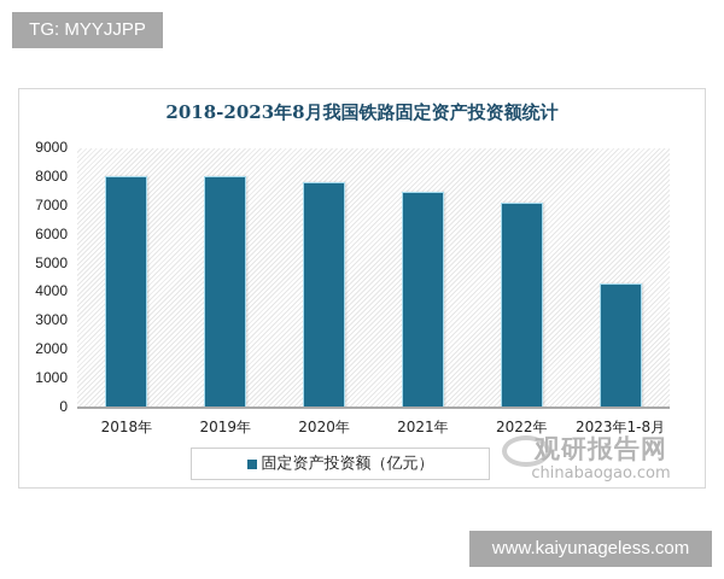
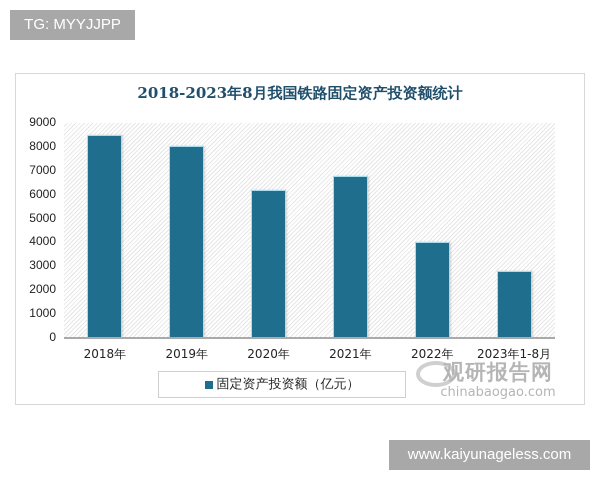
2018年: 8000 -> 8500
2020年: 7800 -> 6200
2021年: 7500 -> 6800
2022年: 7100 -> 4000
2023年1-8月: 4300 -> 2800
